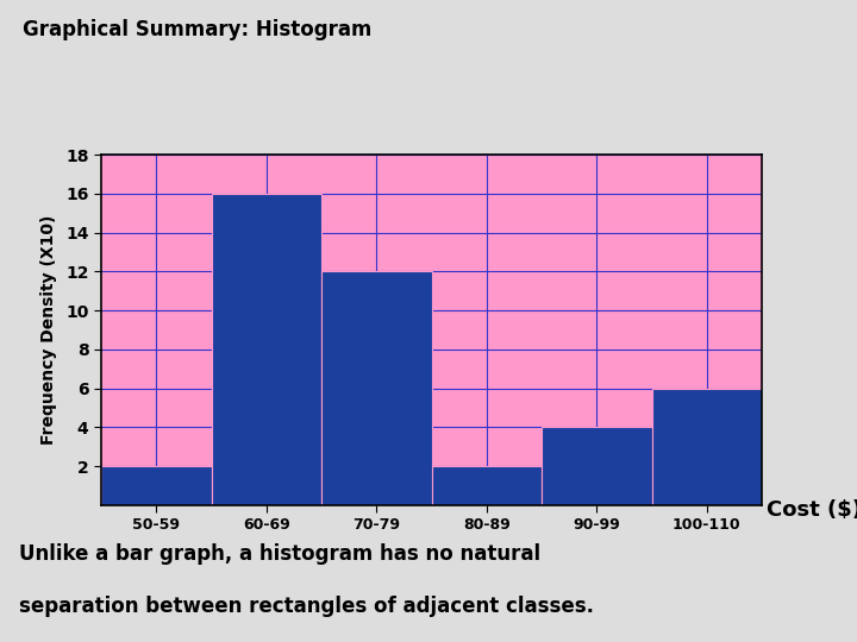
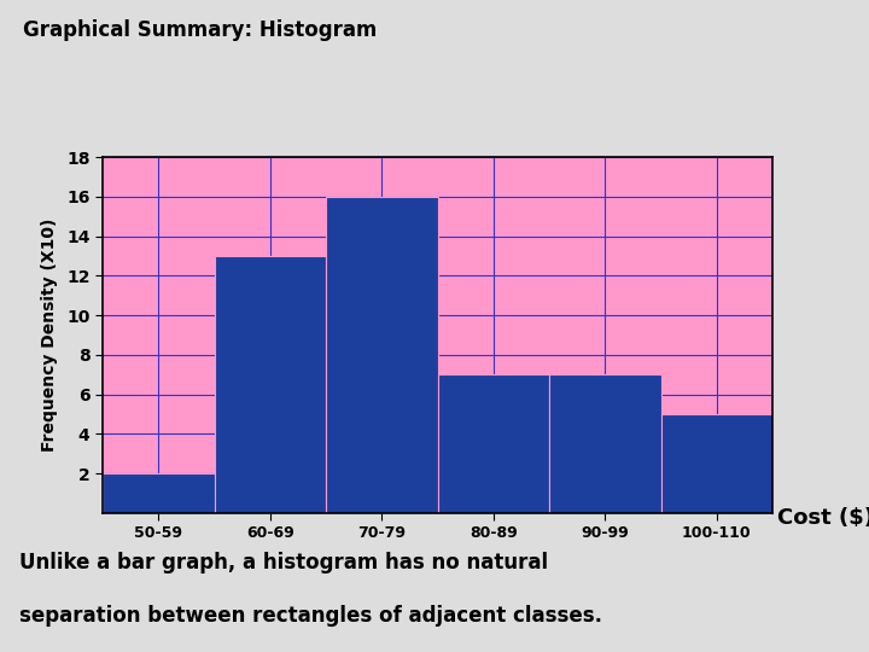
60-69: 16 -> 13
70-79: 12 -> 16
80-89: 2 -> 7
90-99: 4 -> 7
100-110: 6 -> 5
